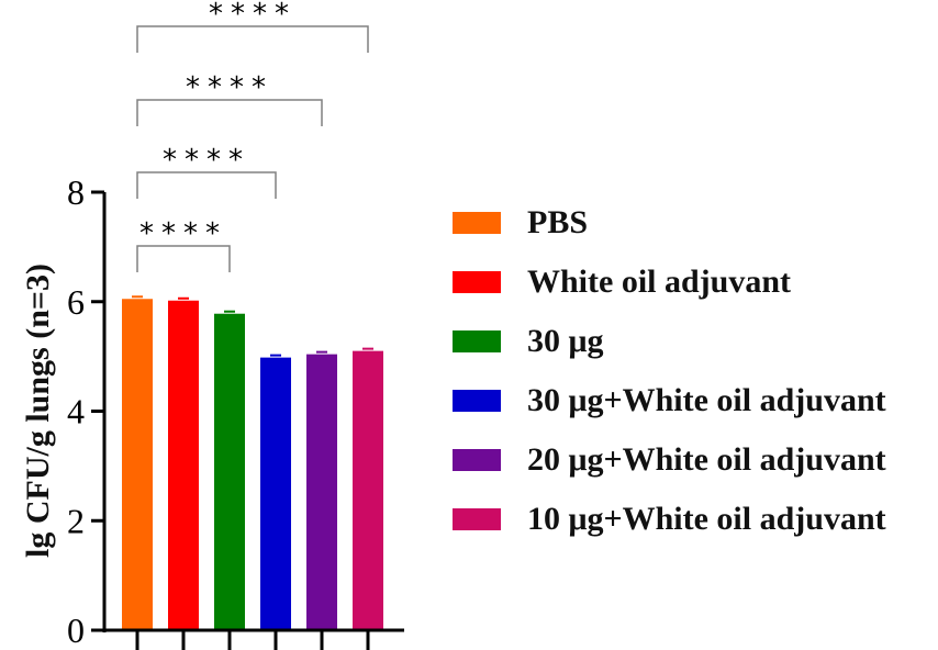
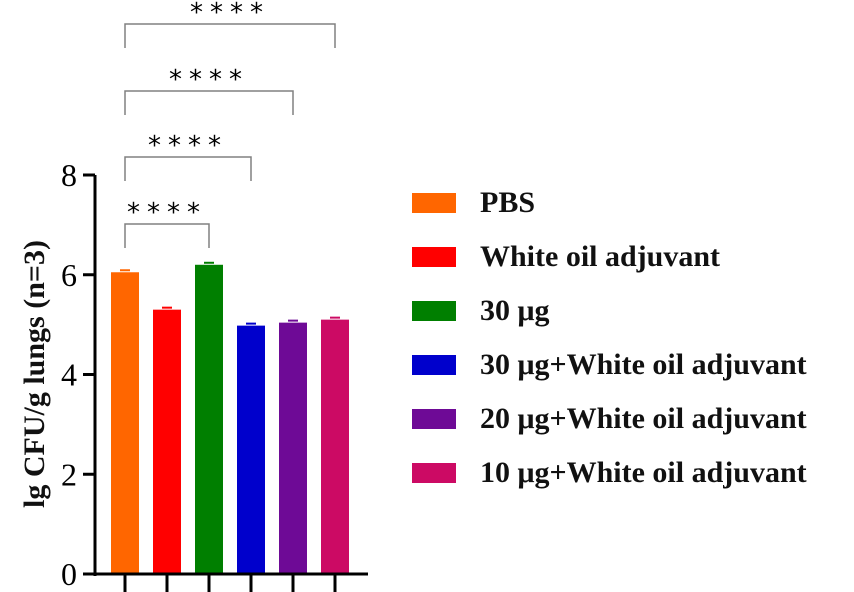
White oil adjuvant: 6.0 -> 5.3
30 μg: 5.8 -> 6.2
